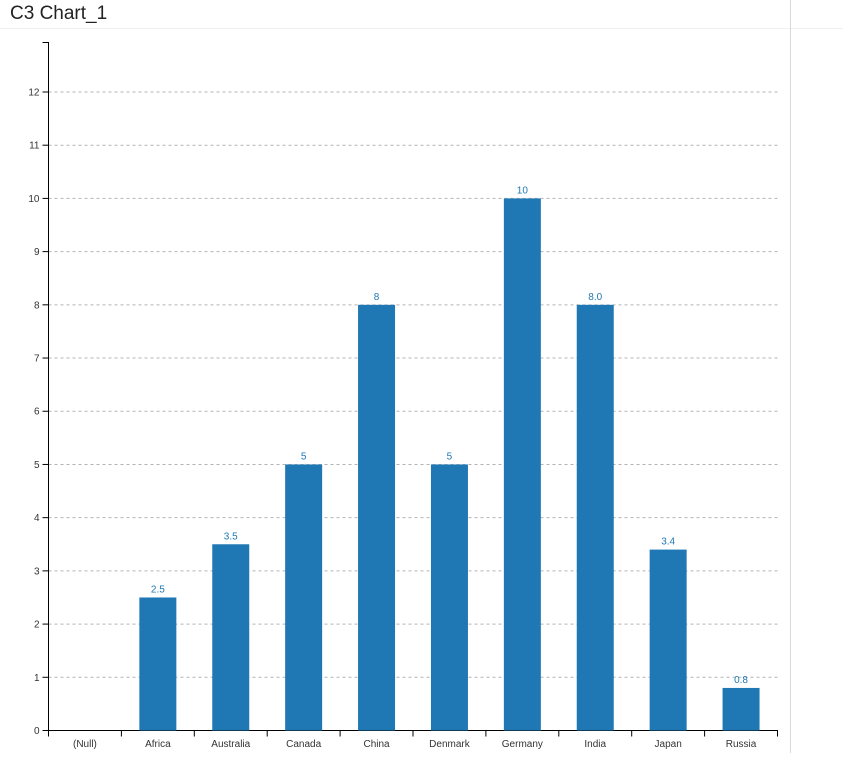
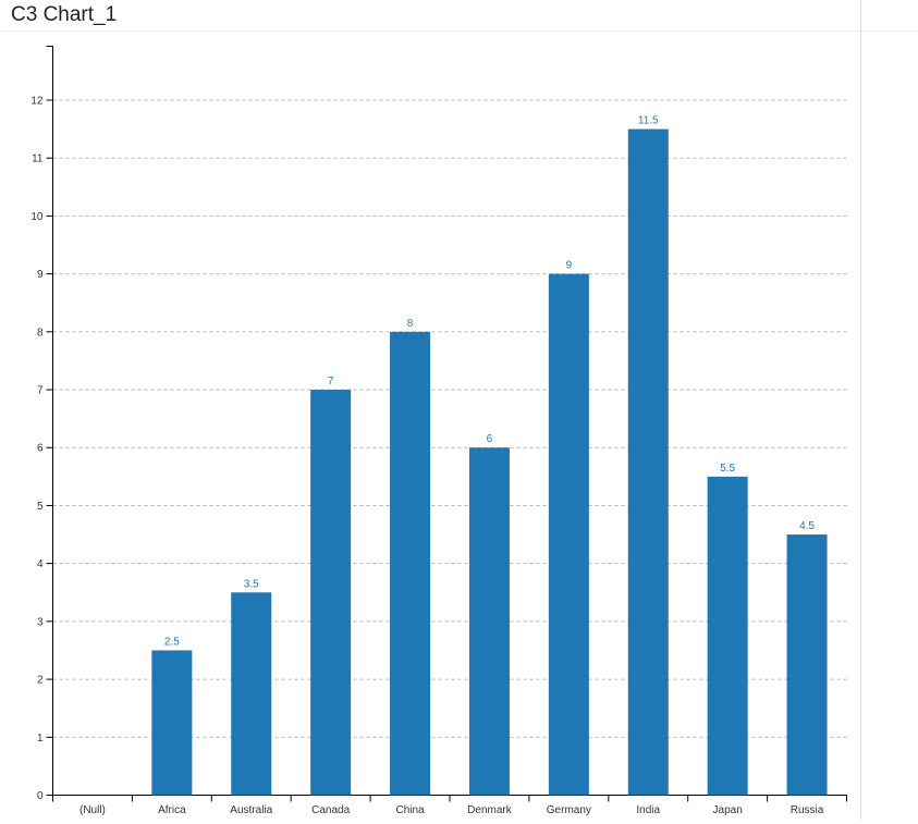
Canada: 5 -> 7
Denmark: 5 -> 6
Germany: 10 -> 9
India: 8.0 -> 11.5
Japan: 3.4 -> 5.5
Russia: 0.8 -> 4.5
